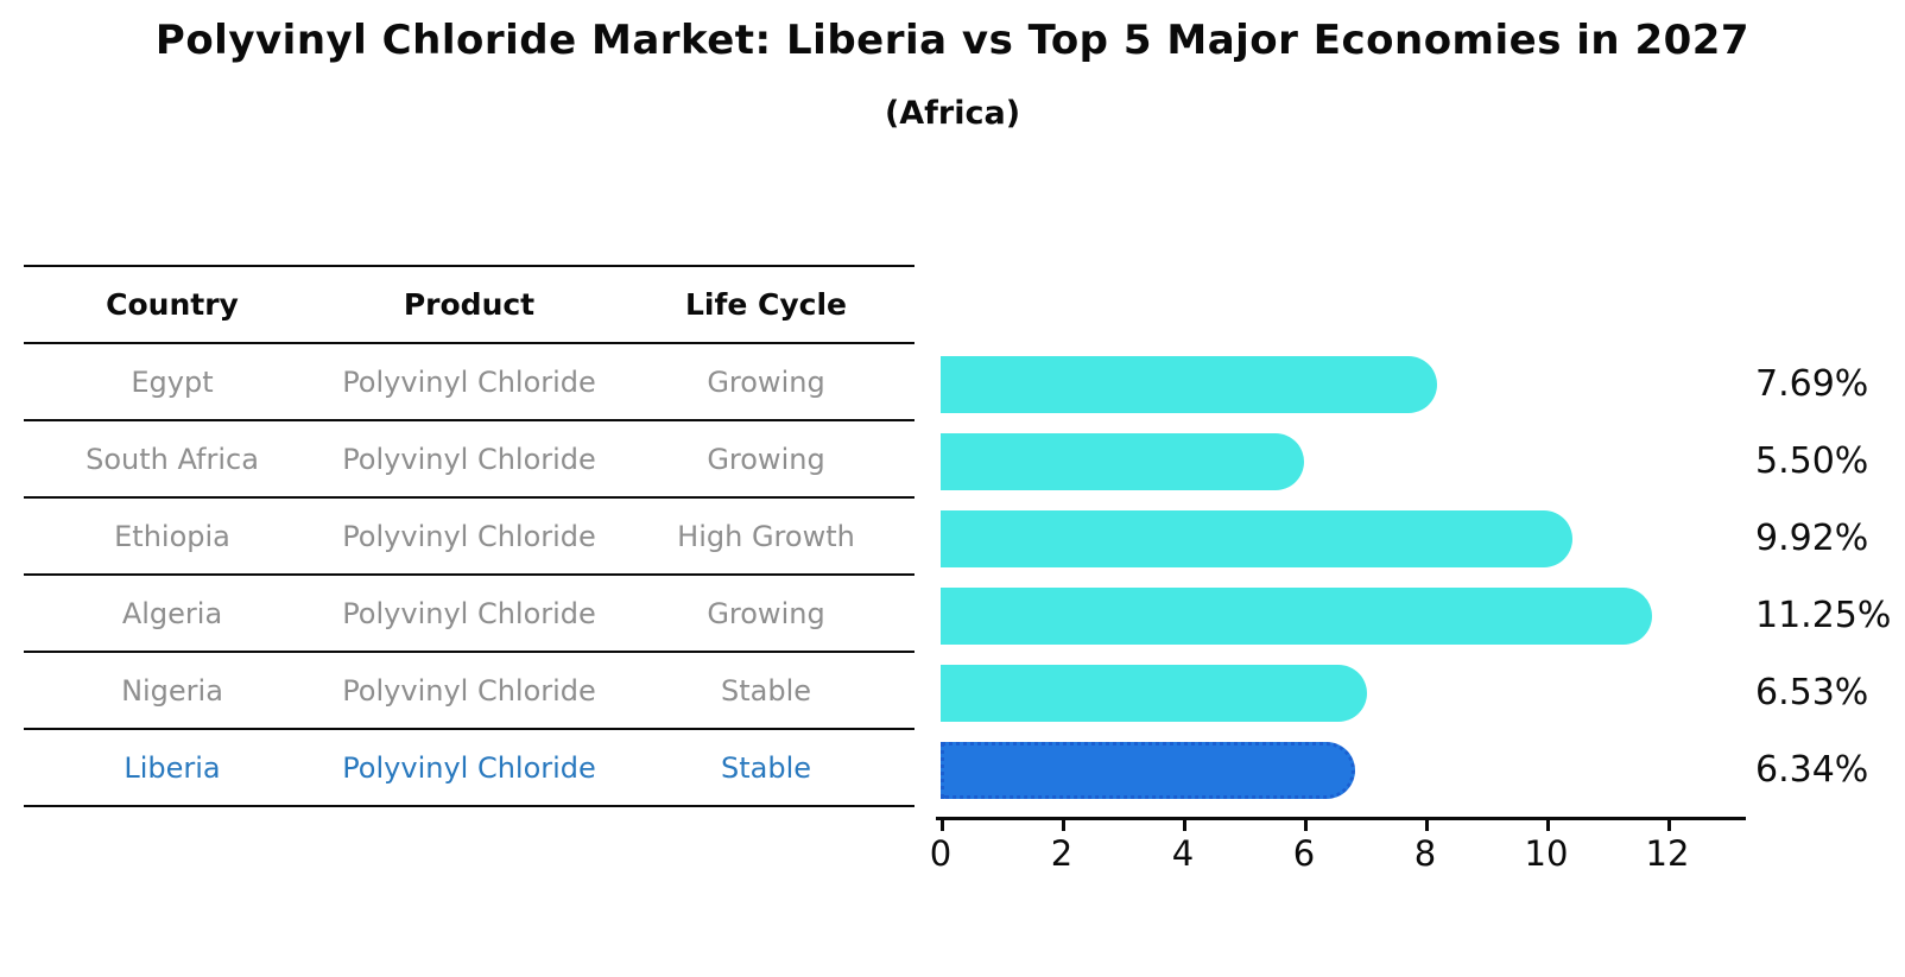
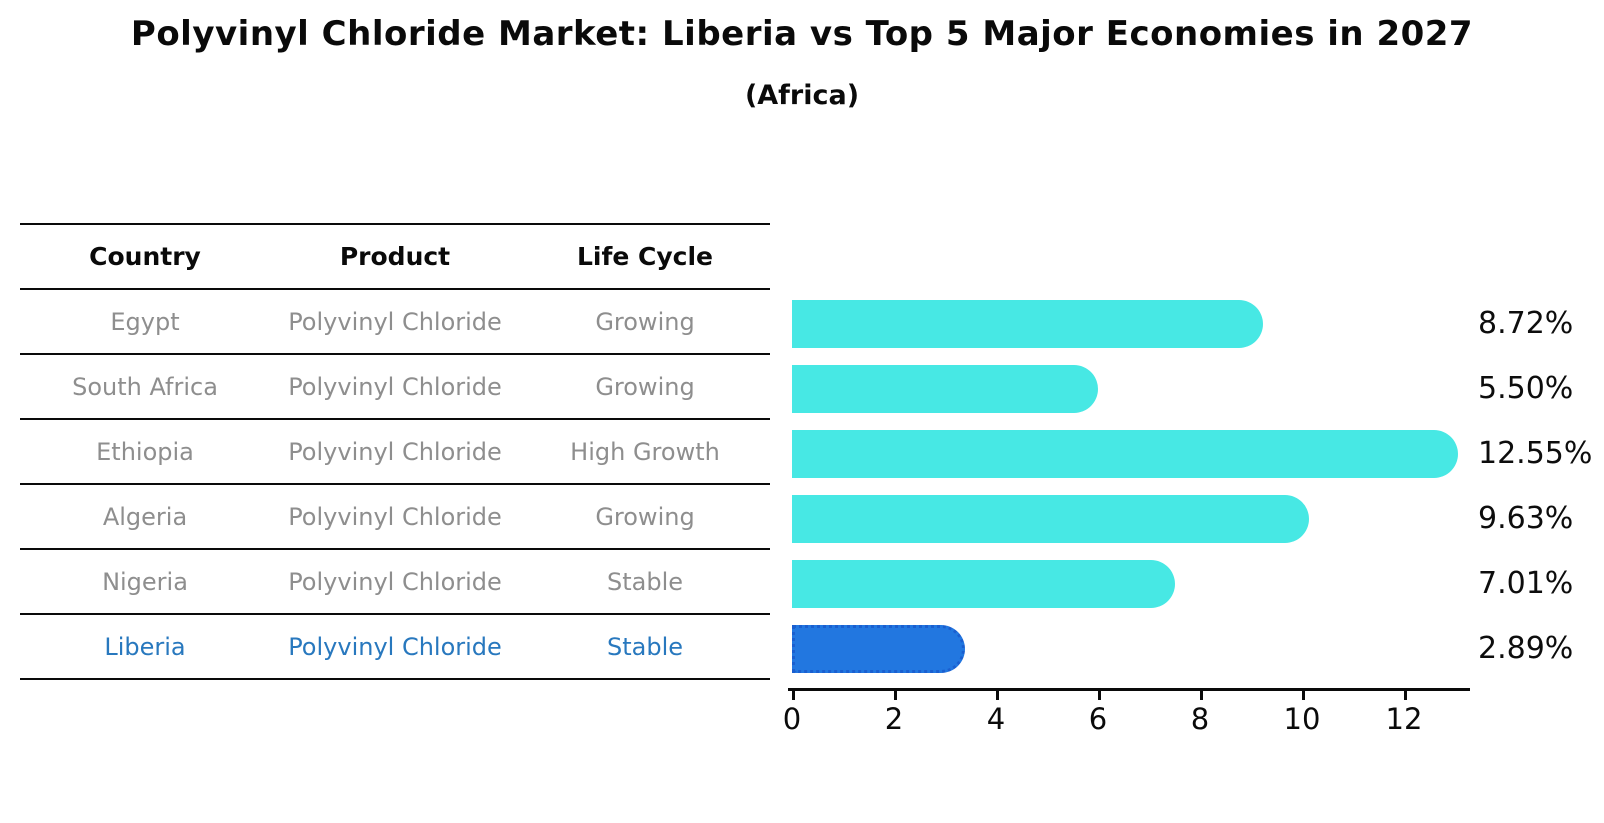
Egypt: 7.69% -> 8.72%
Ethiopia: 9.92% -> 12.55%
Algeria: 11.25% -> 9.63%
Nigeria: 6.53% -> 7.01%
Liberia: 6.34% -> 2.89%
